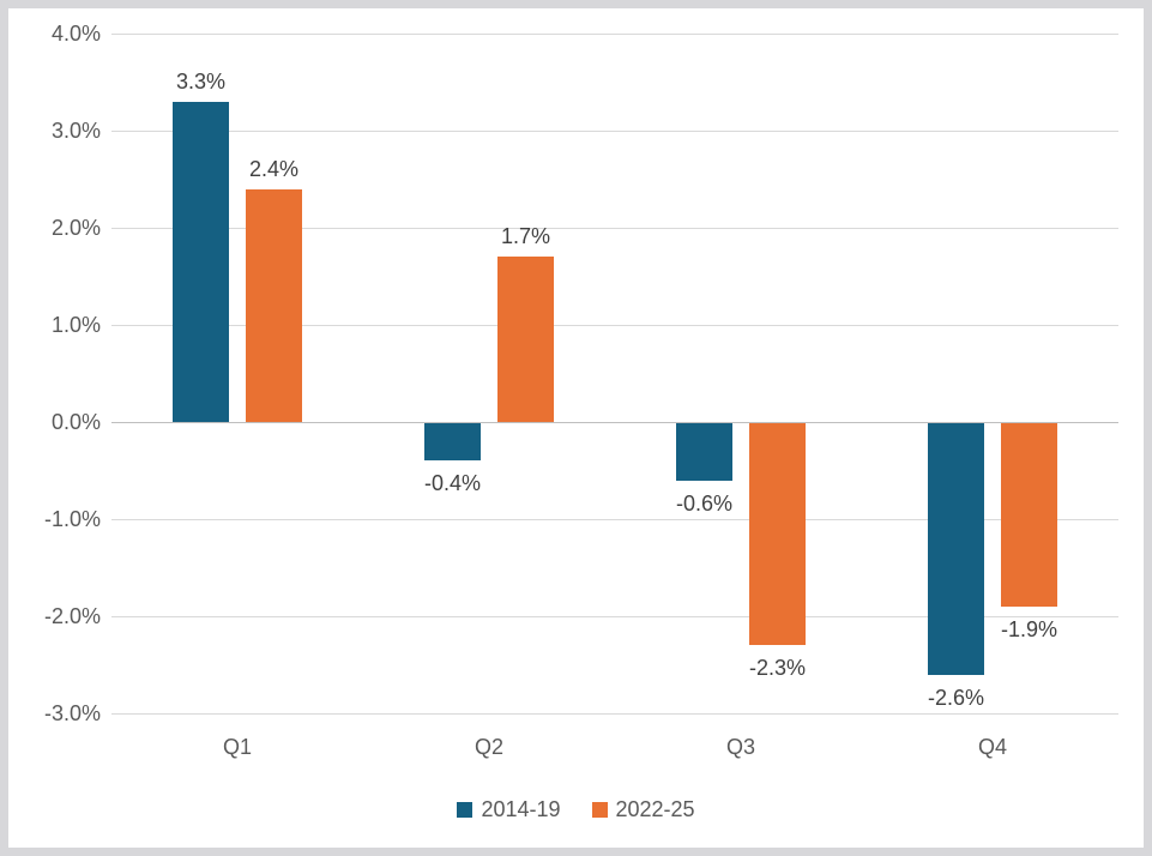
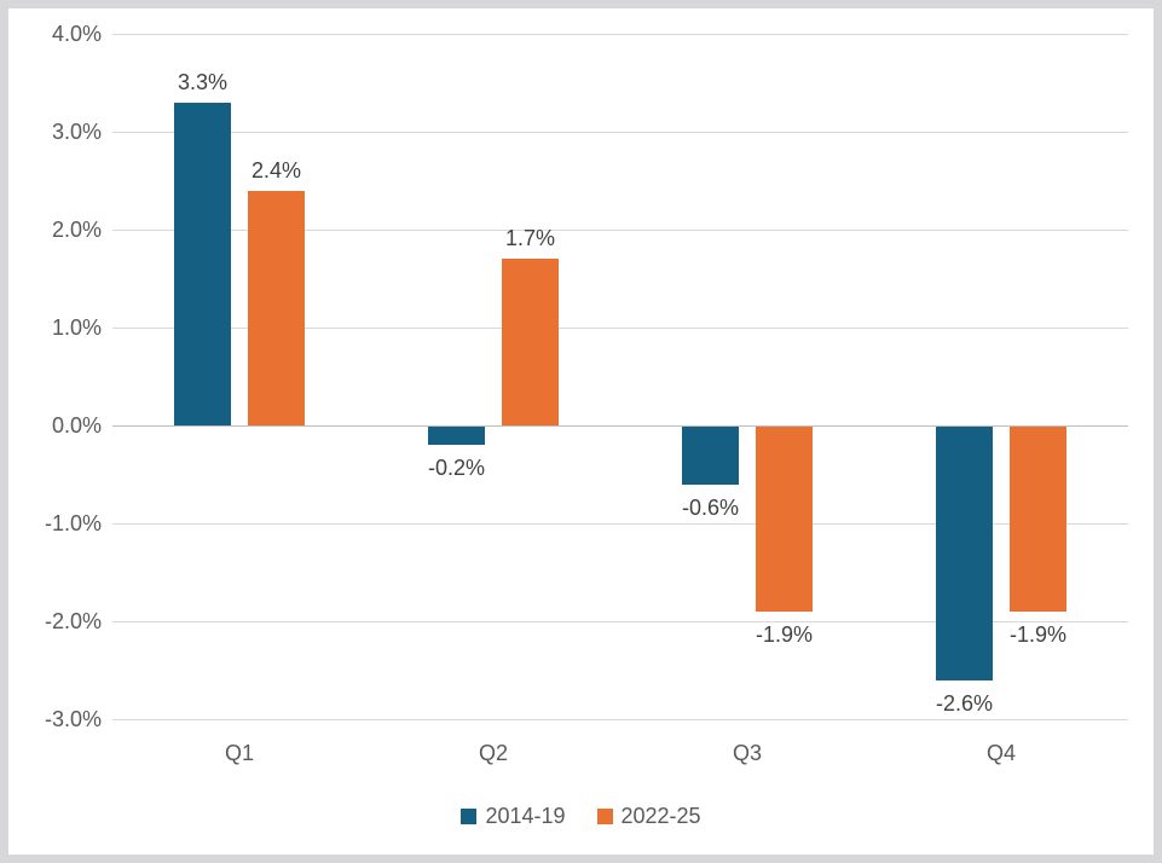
2014-19/Q2: -0.4% -> -0.2%
2022-25/Q3: -2.3% -> -1.9%
